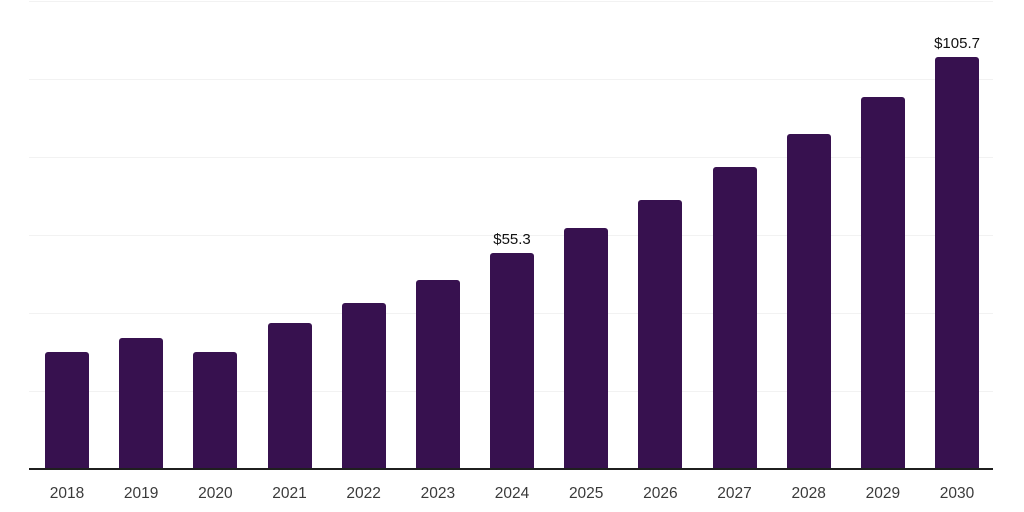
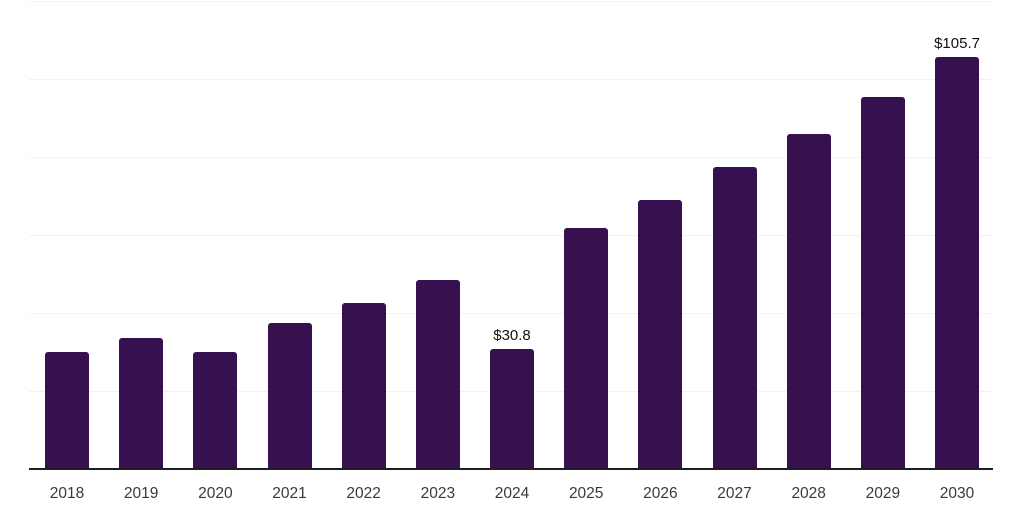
2024: $55.3 -> $30.8
